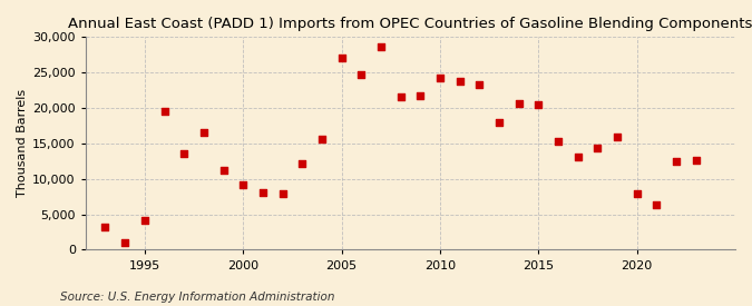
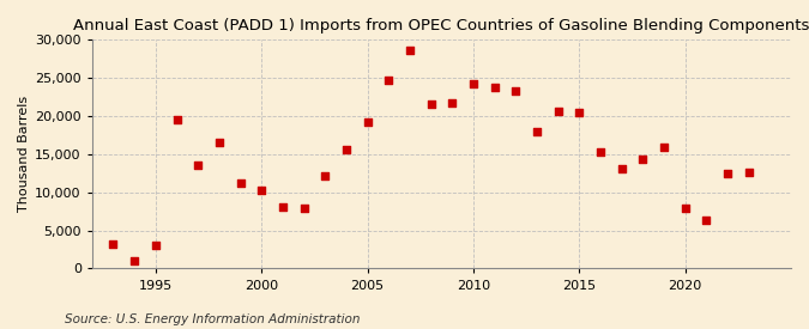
1995: 4,200 -> 3,100
2000: 9,200 -> 10,200
2005: 27,000 -> 19,300
